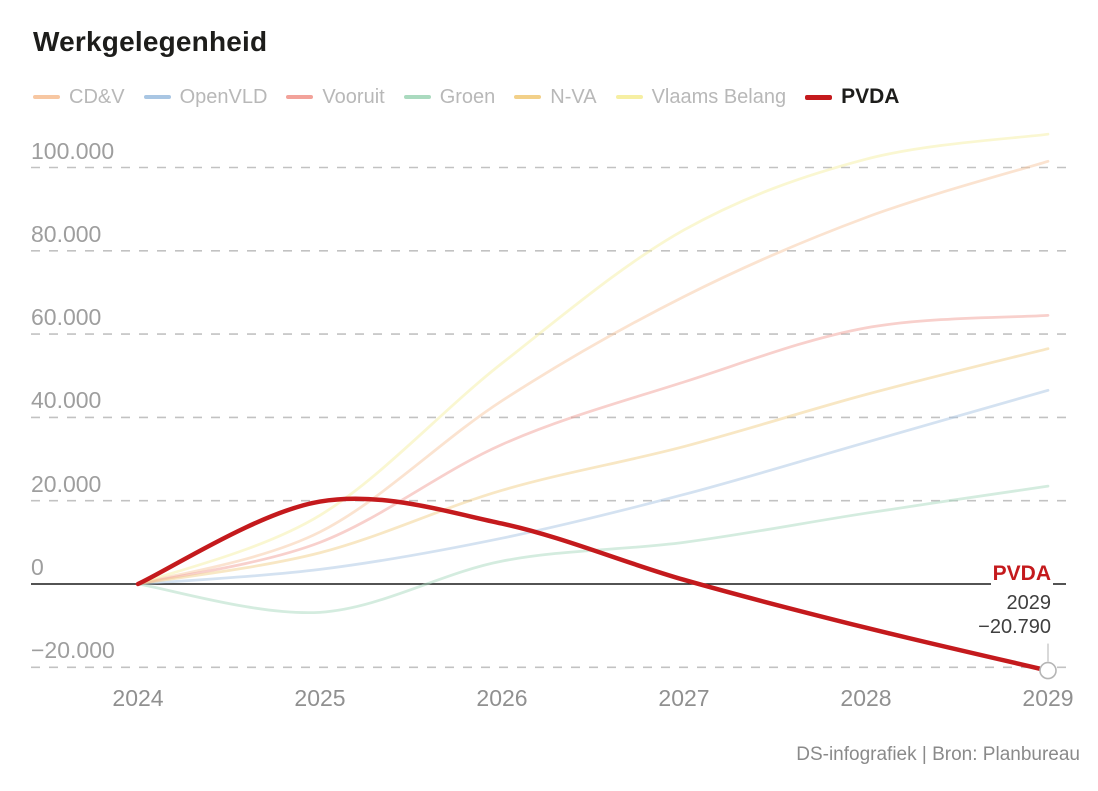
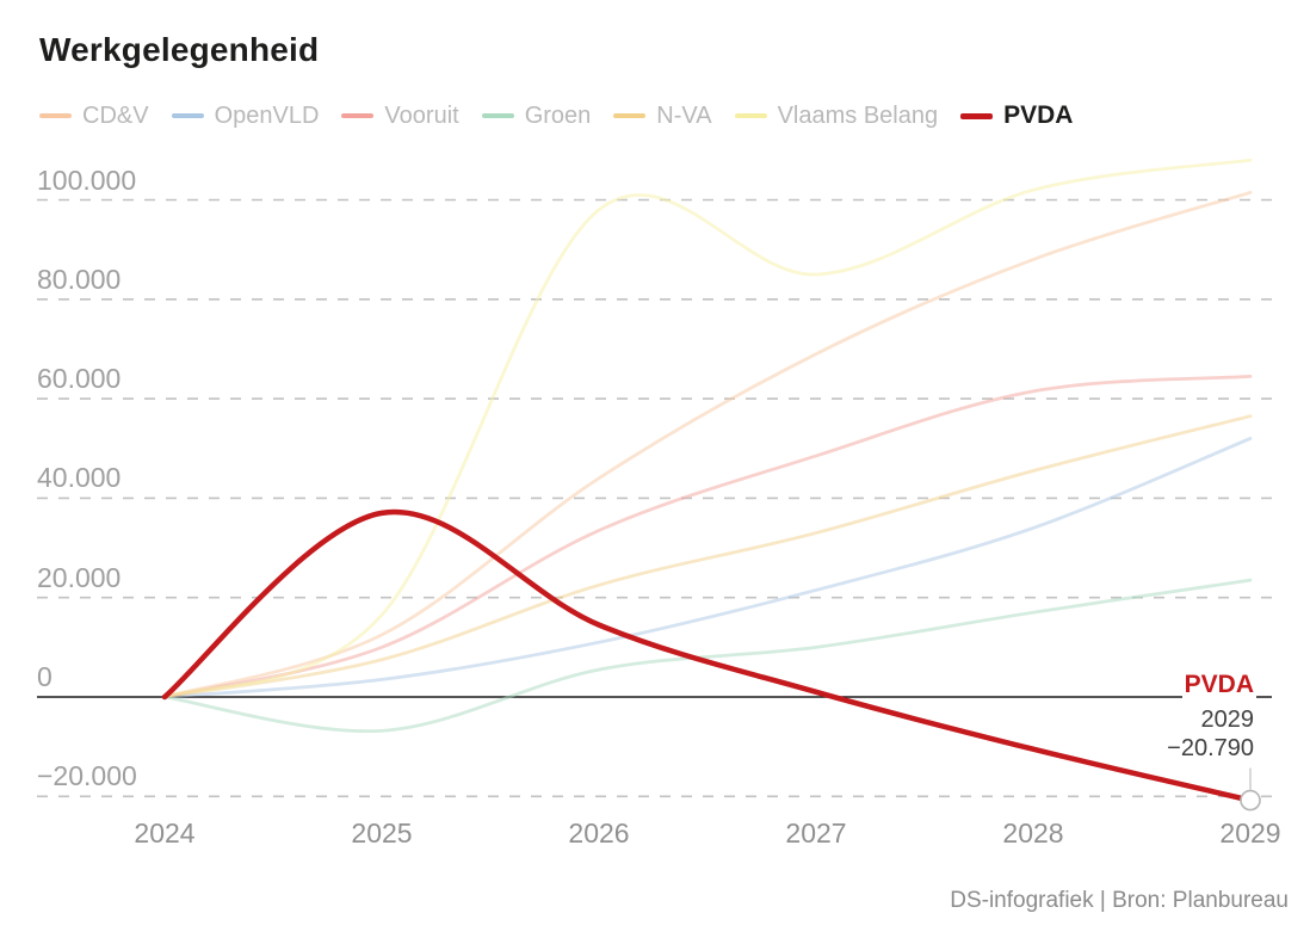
PVDA/2025: 20000 -> 37000
Vlaams Belang/2026: 53000 -> 98000
OpenVLD/2029: 46000 -> 52000
